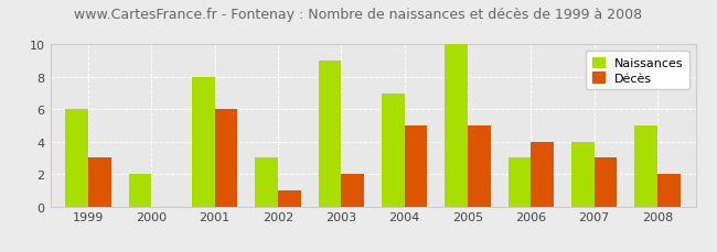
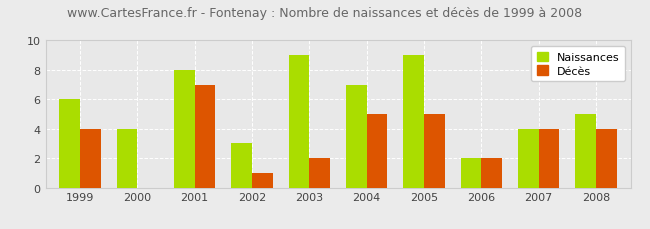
Décès/1999: 3 -> 4
Naissances/2000: 2 -> 4
Décès/2001: 6 -> 7
Naissances/2005: 10 -> 9
Naissances/2006: 3 -> 2
Décès/2006: 4 -> 2
Décès/2007: 3 -> 4
Décès/2008: 2 -> 4
